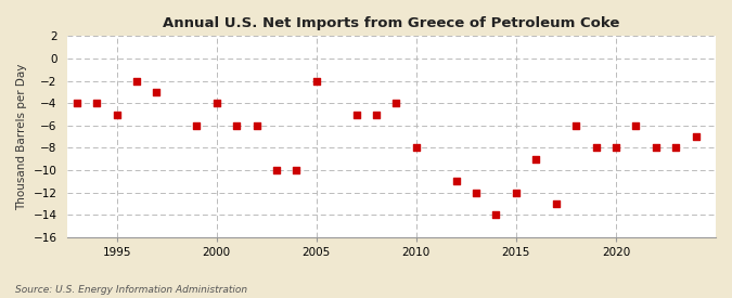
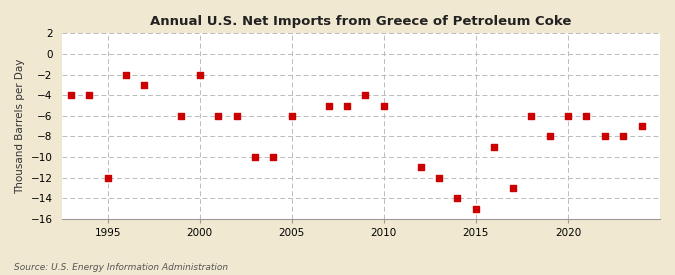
1995: -5 -> -12
2000: -4 -> -2
2005: -2 -> -6
2010: -8 -> -5
2015: -12 -> -15
2020: -8 -> -6
